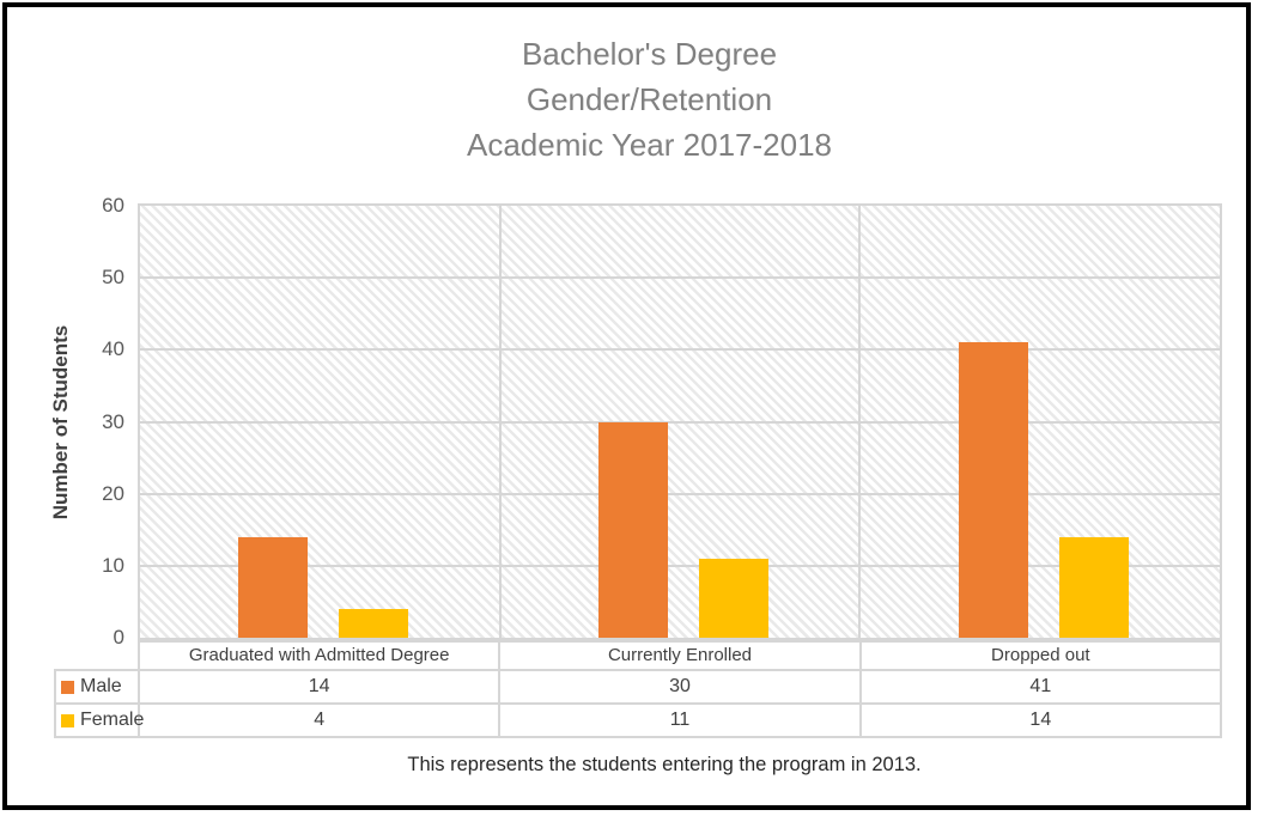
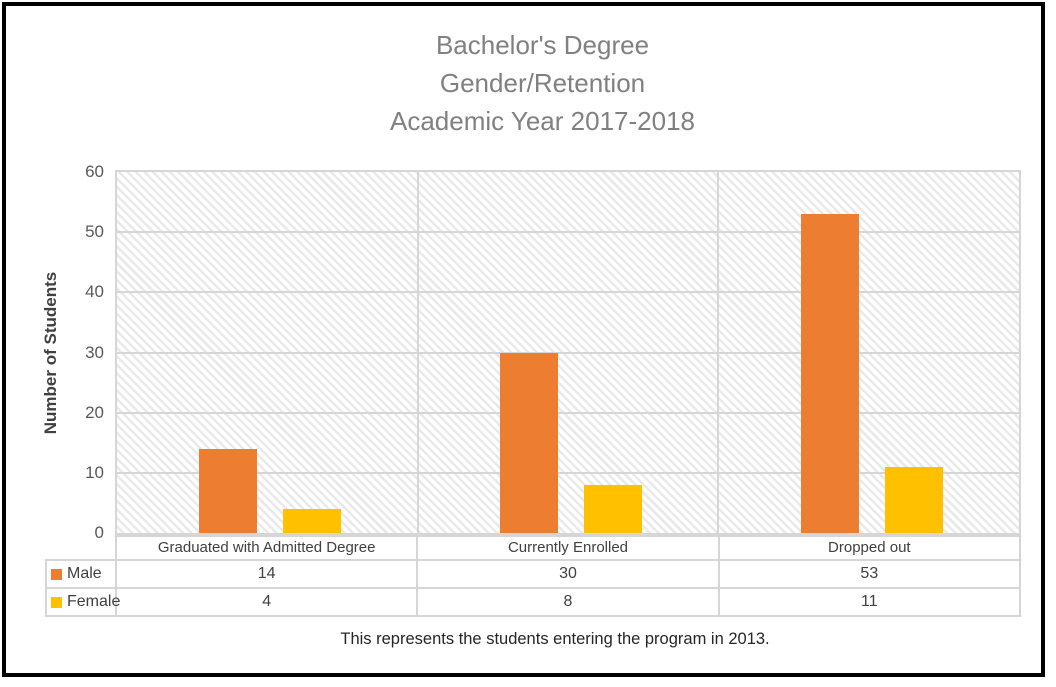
Female/Currently Enrolled: 11 -> 8
Male/Dropped out: 41 -> 53
Female/Dropped out: 14 -> 11
